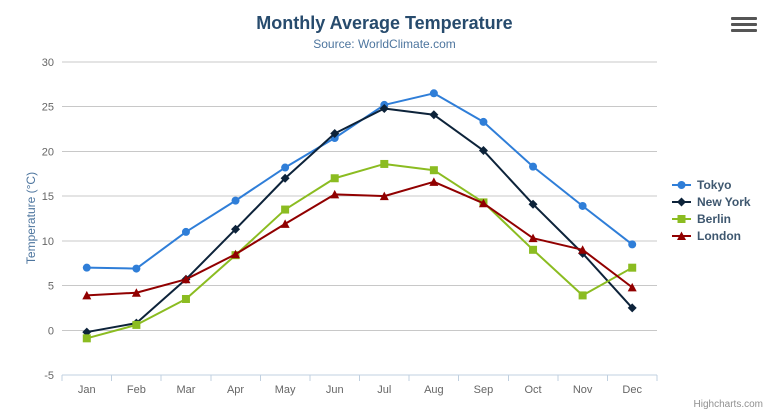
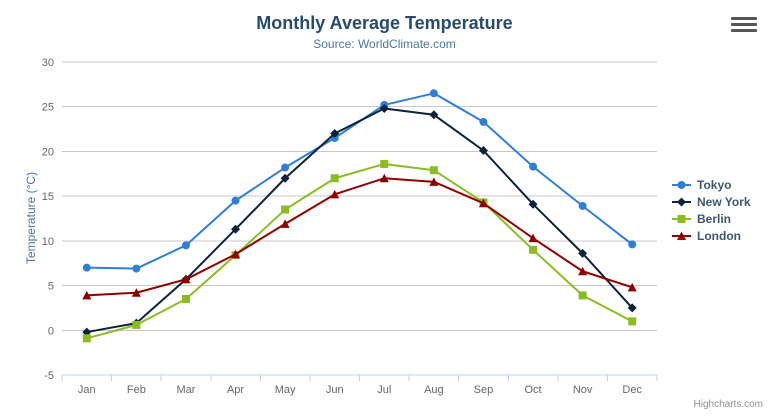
Tokyo/Mar: 11 -> 10
London/Jul: 15 -> 17
London/Nov: 9 -> 7
Berlin/Dec: 7 -> 1
